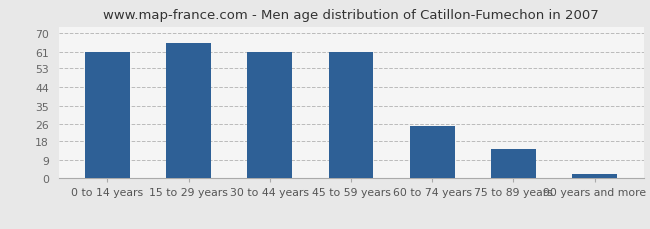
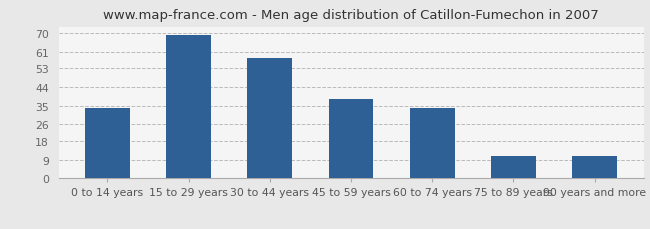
0 to 14 years: 61 -> 34
15 to 29 years: 65 -> 69
30 to 44 years: 61 -> 58
45 to 59 years: 61 -> 38
60 to 74 years: 25 -> 34
75 to 89 years: 14 -> 11
90 years and more: 2 -> 11
